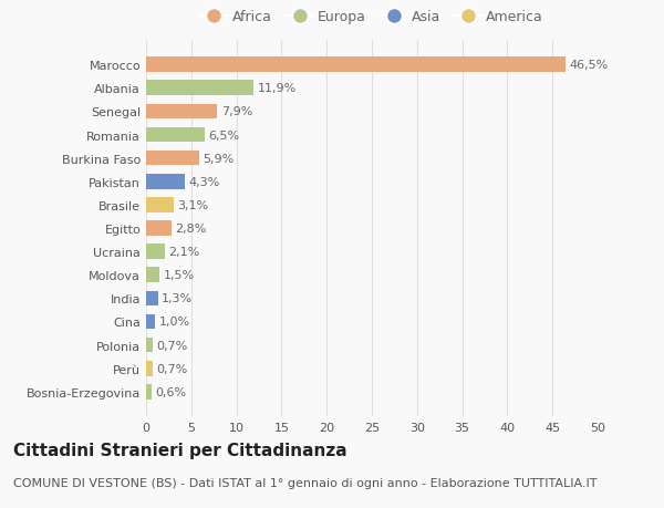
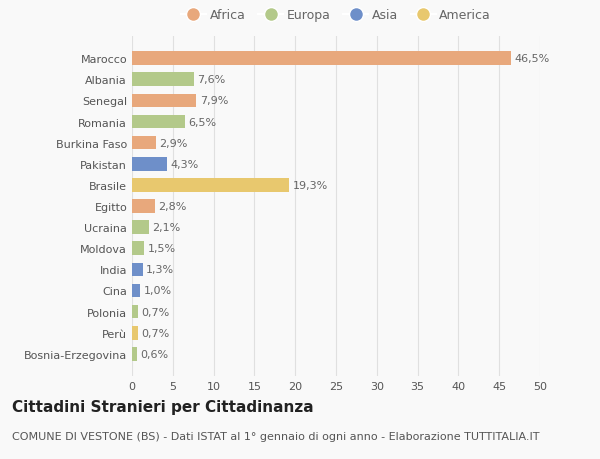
Albania: 11,9% -> 7,6%
Burkina Faso: 5,9% -> 2,9%
Brasile: 3,1% -> 19,3%
